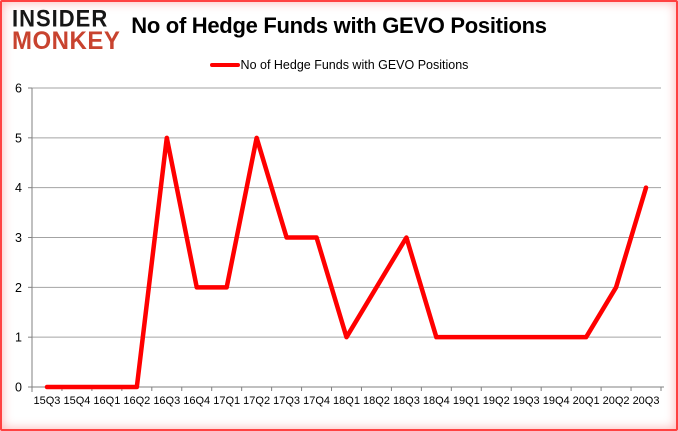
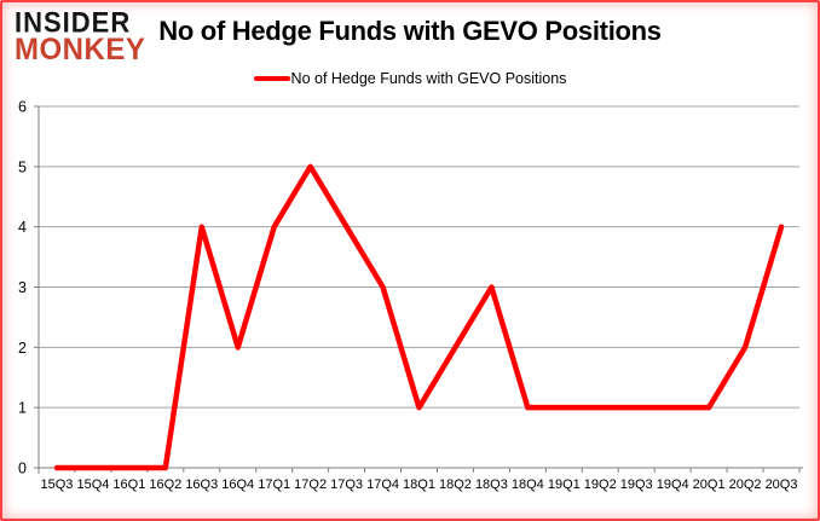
16Q3: 5 -> 4
17Q1: 2 -> 4
17Q3: 3 -> 4
